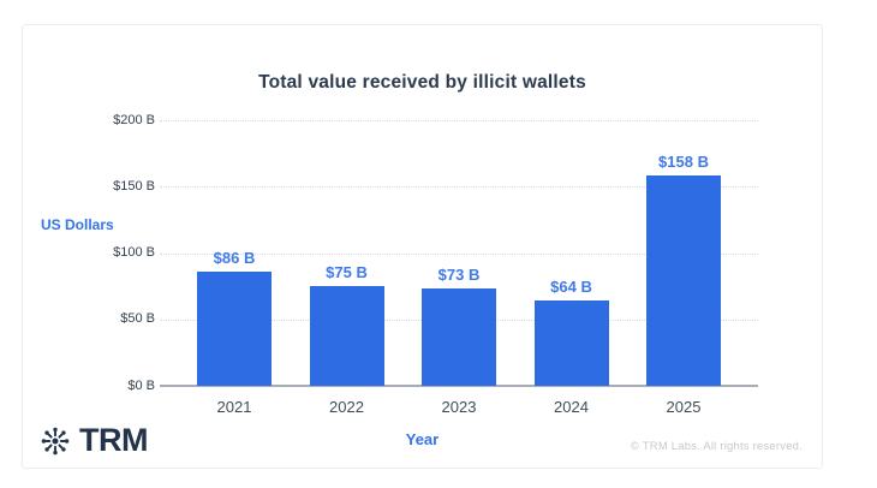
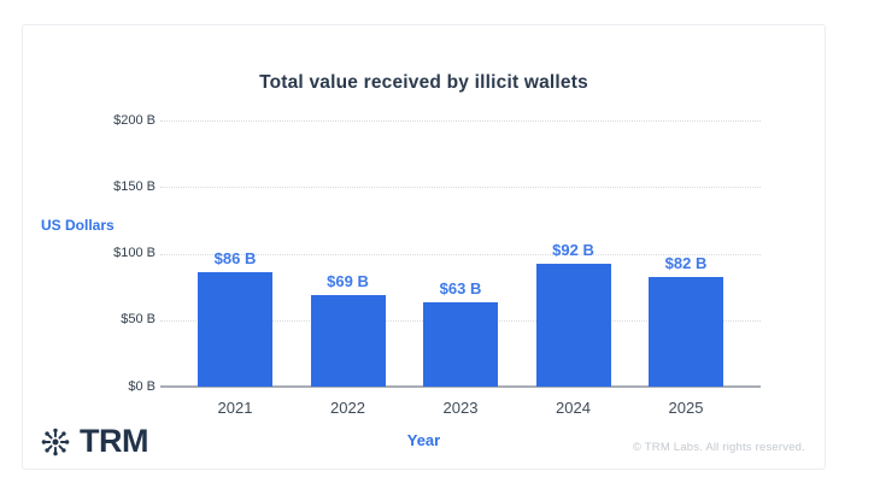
2022: $75 -> $69
2023: $73 -> $63
2024: $64 -> $92
2025: $158 -> $82
